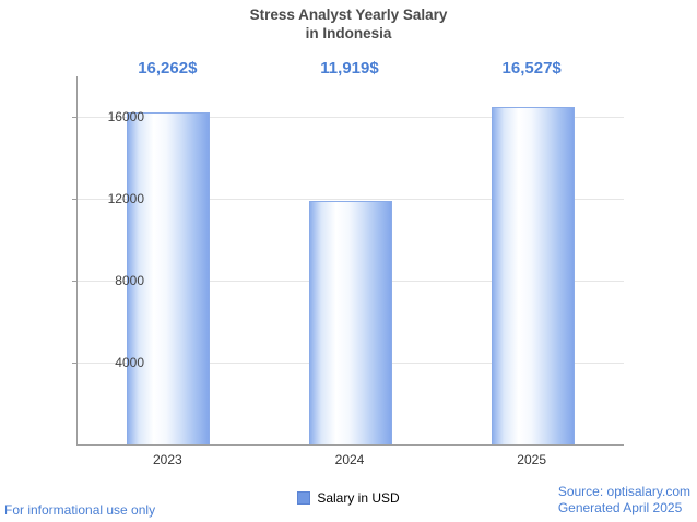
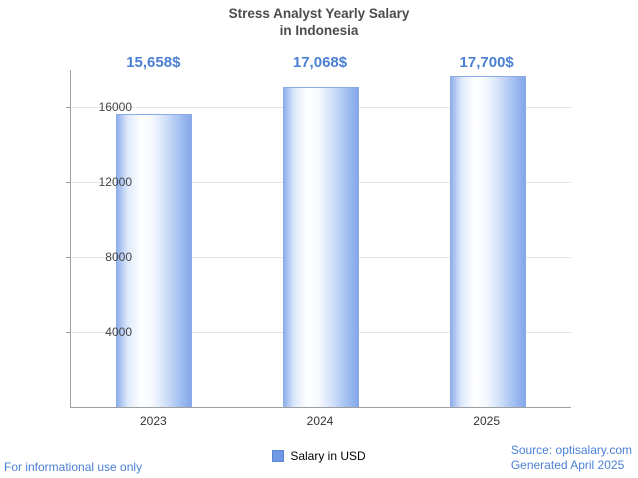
2023: 16,262 -> 15,658
2024: 11,919 -> 17,068
2025: 16,527 -> 17,700
